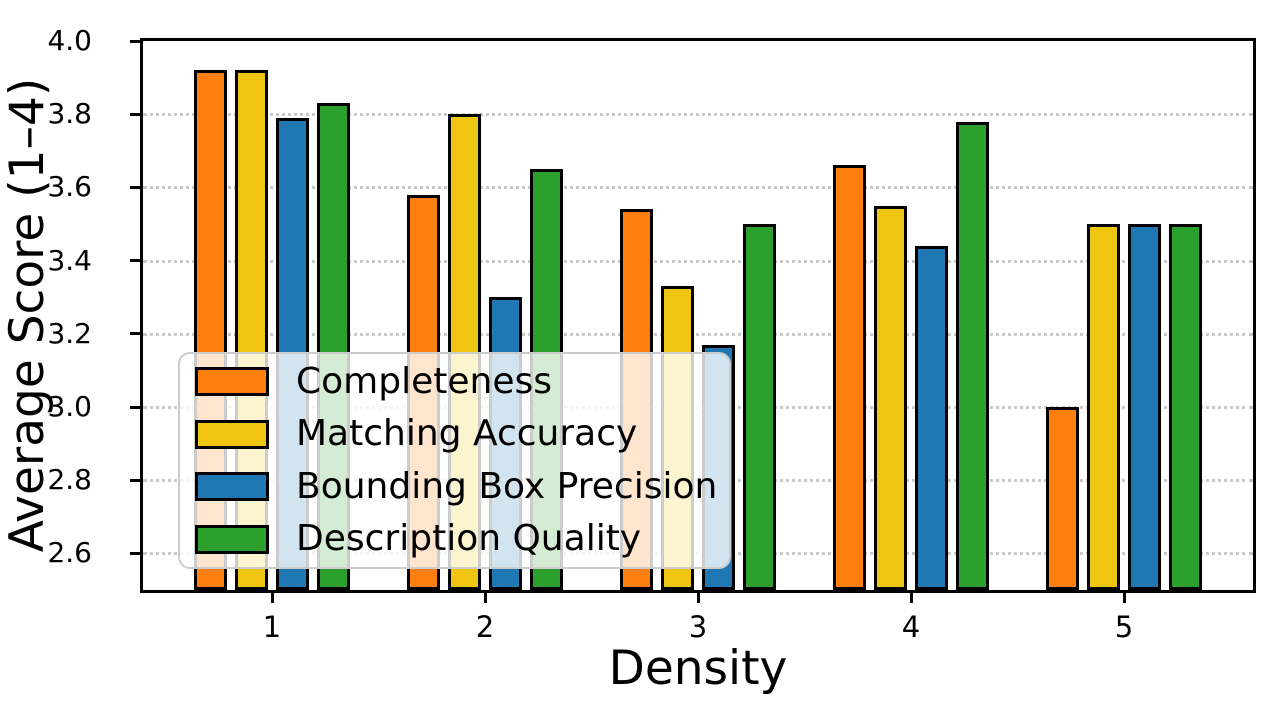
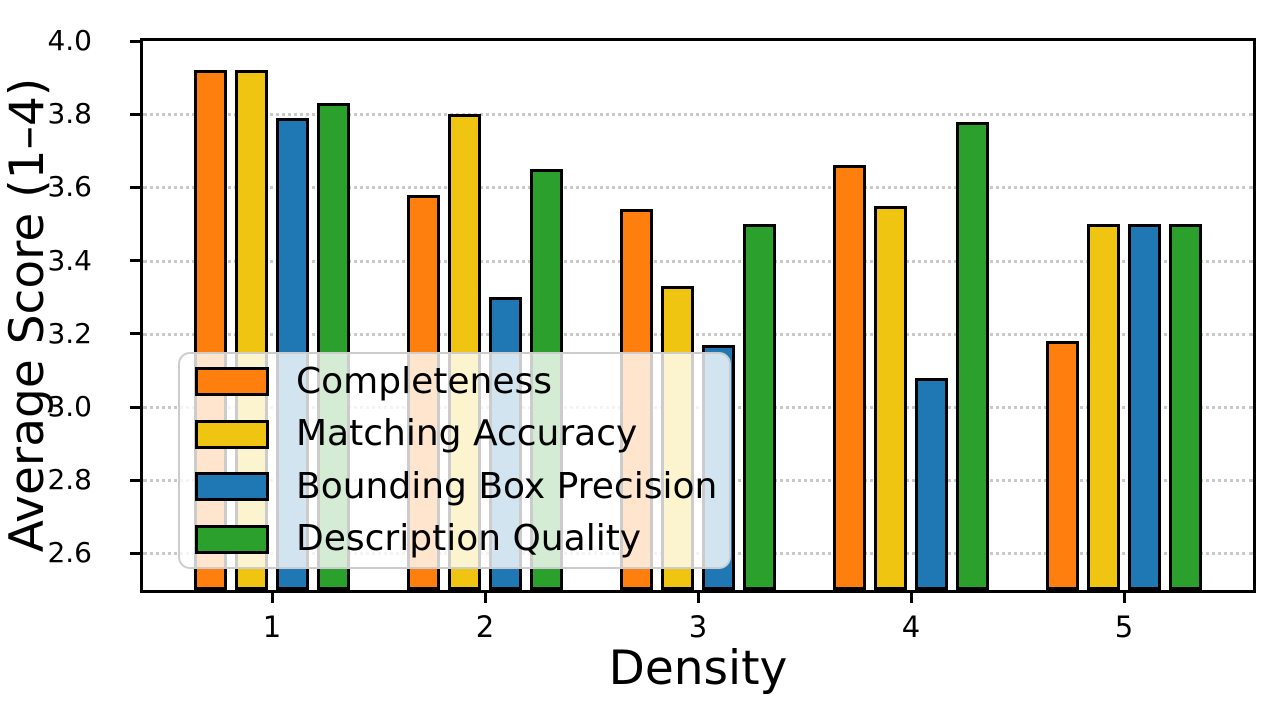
Bounding Box Precision/4: 3.44 -> 3.08
Completeness/5: 3.00 -> 3.18
